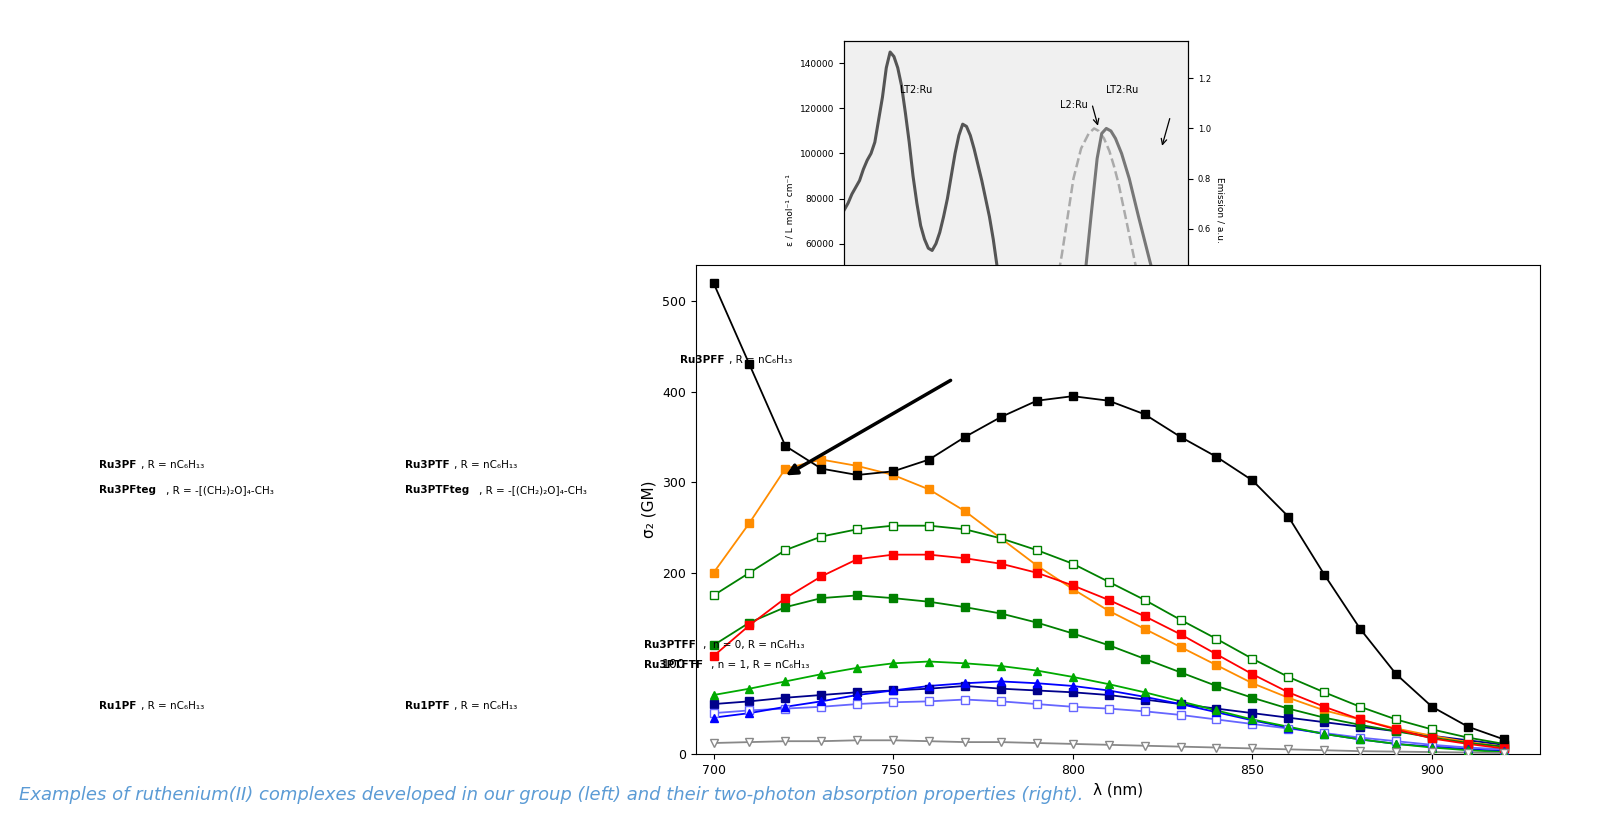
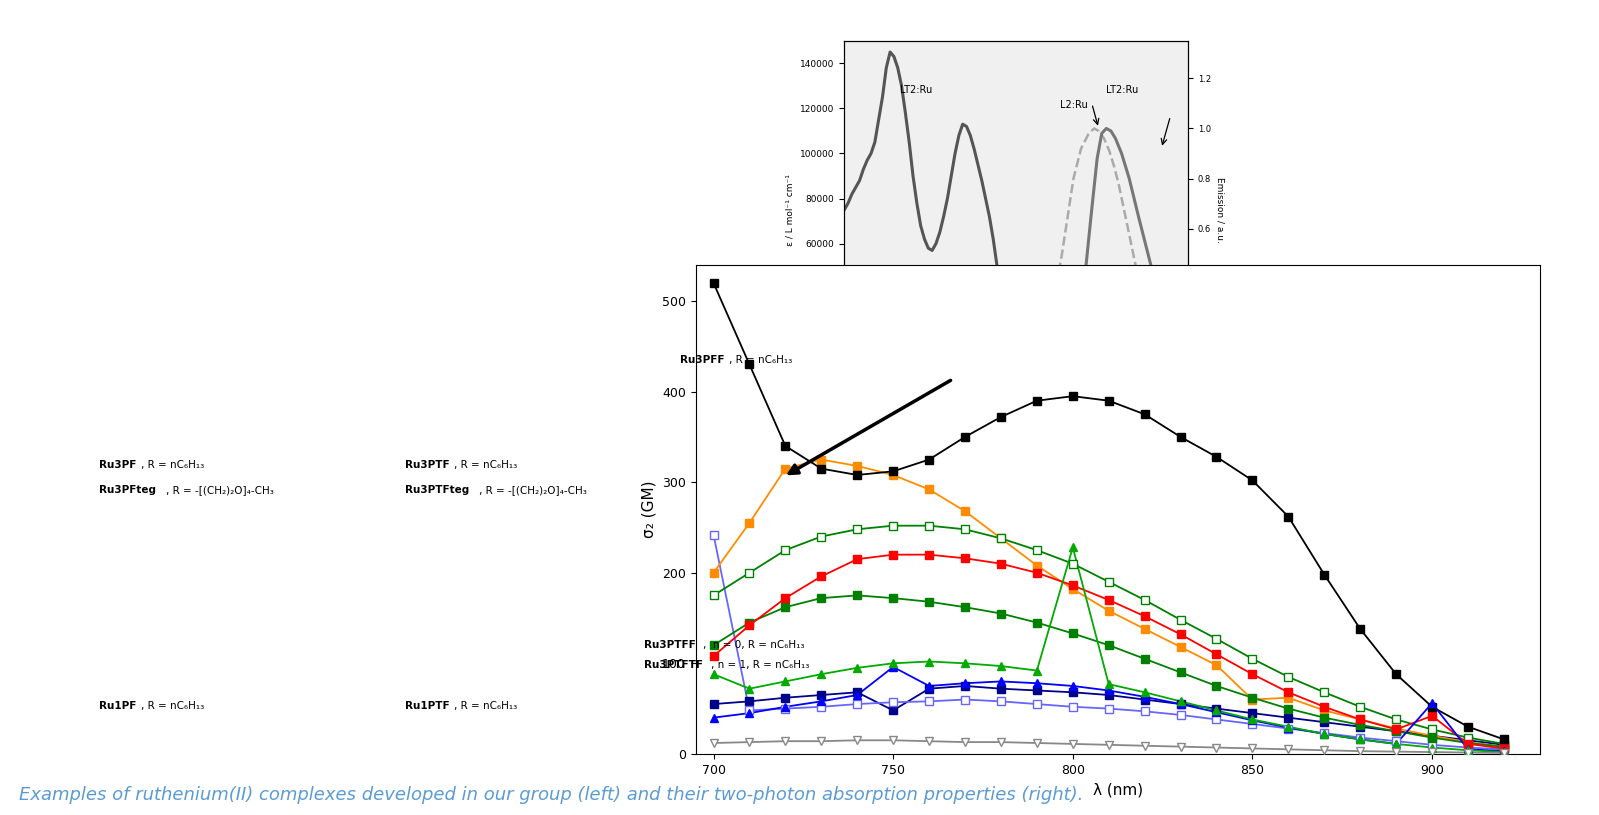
Ru3PFteg/700: 45 -> 242
Ru1PTF/700: 65 -> 88
Ru3PF/750: 70 -> 48
Ru1PF/750: 70 -> 96
Ru1PTF/800: 85 -> 228
Ru3PFF/850: 78 -> 60
Ru3PTFF/900: 17 -> 42
Ru1PF/900: 8 -> 56
